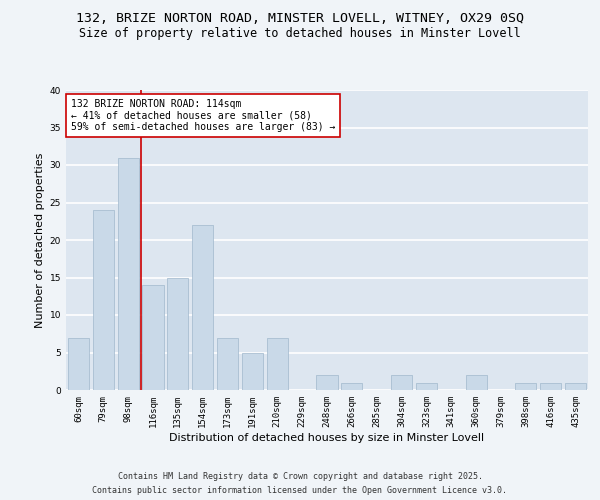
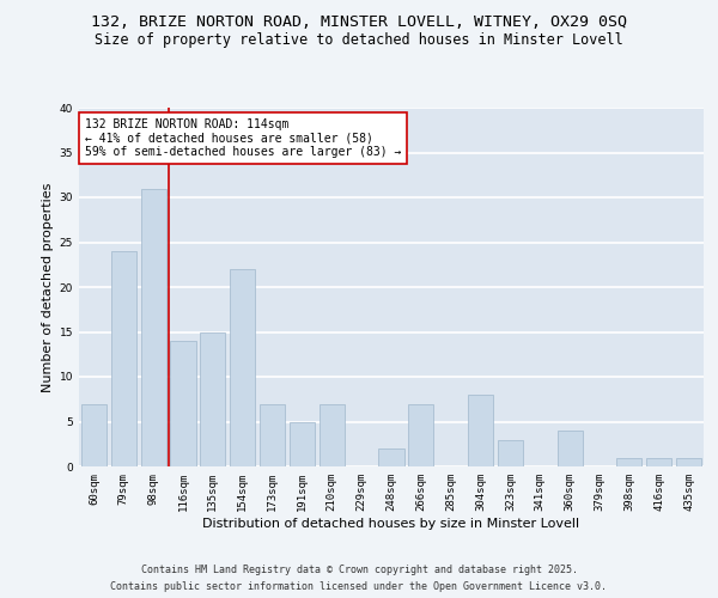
266sqm: 1 -> 7
304sqm: 2 -> 8
323sqm: 1 -> 3
360sqm: 2 -> 4
